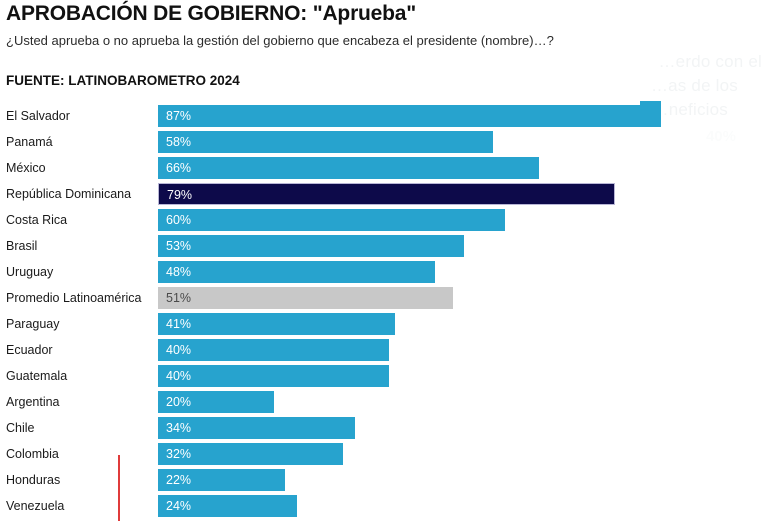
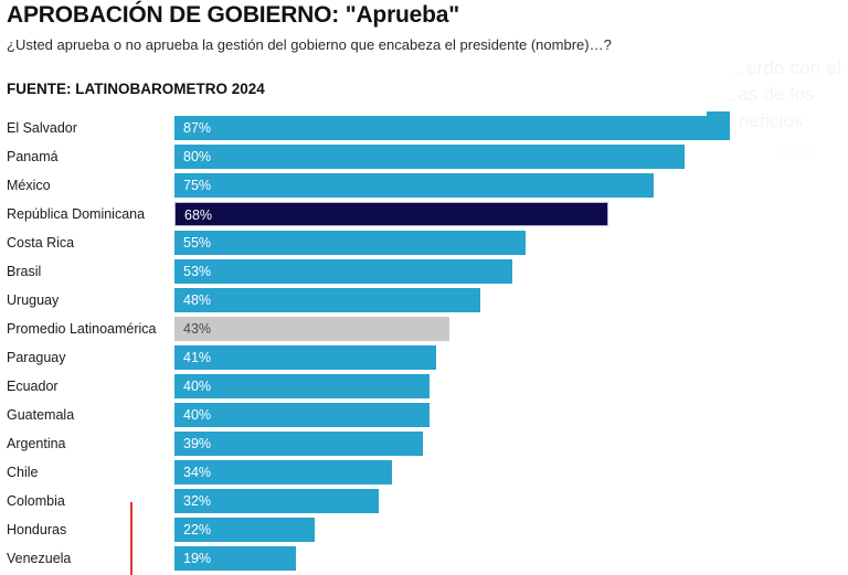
Panamá: 58% -> 80%
México: 66% -> 75%
República Dominicana: 79% -> 68%
Costa Rica: 60% -> 55%
Promedio Latinoamérica: 51% -> 43%
Argentina: 20% -> 39%
Venezuela: 24% -> 19%
